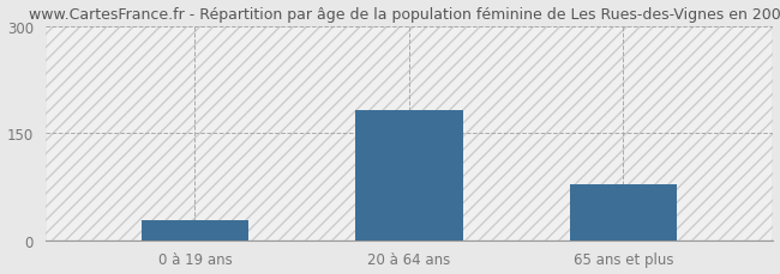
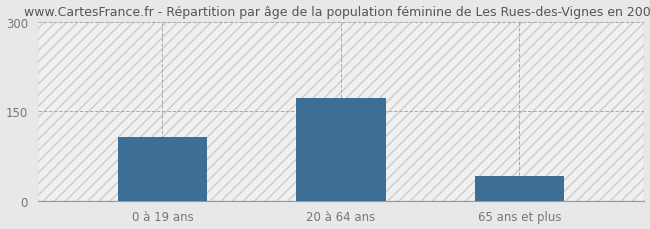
0 à 19 ans: 28 -> 107
20 à 64 ans: 182 -> 172
65 ans et plus: 78 -> 42
